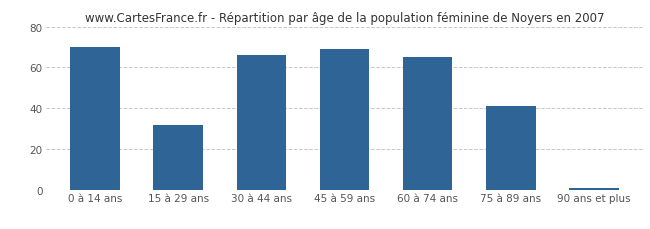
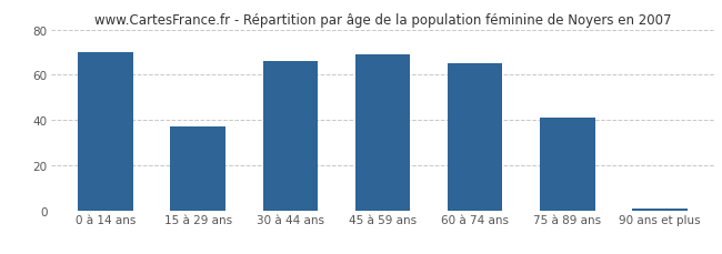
15 à 29 ans: 32 -> 37
